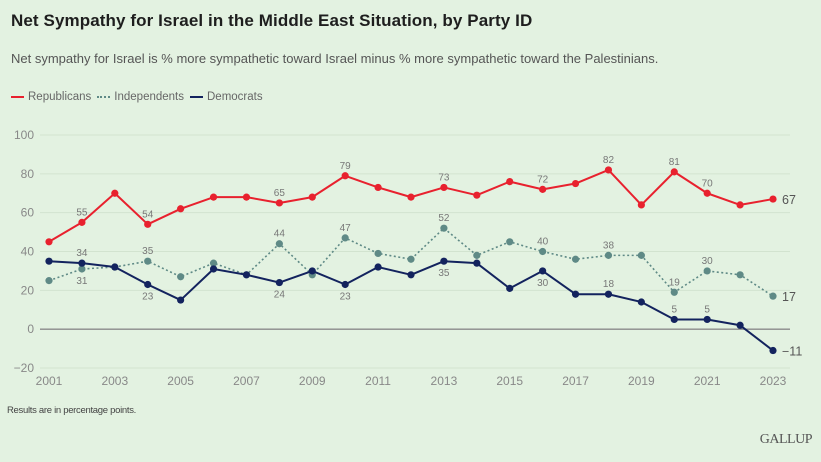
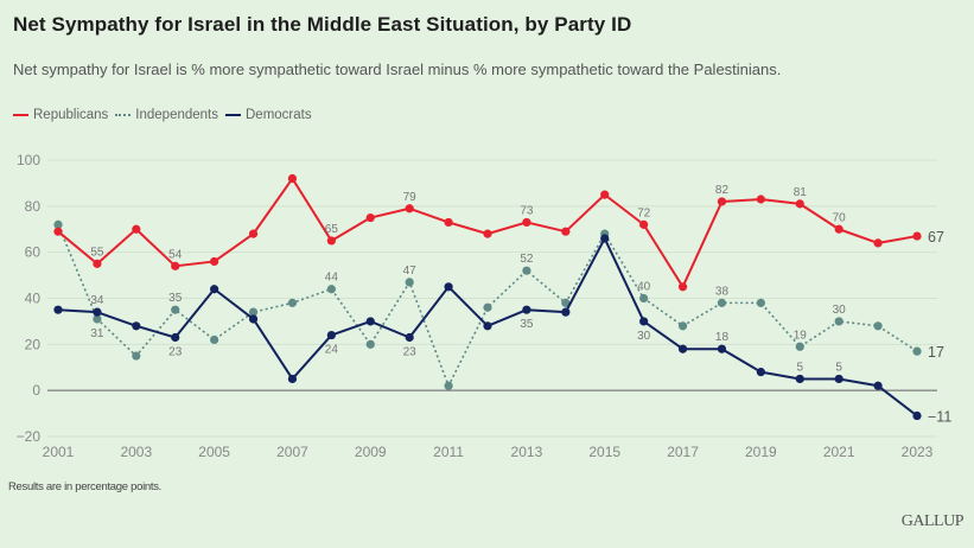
Republicans/2001: 45 -> 69
Independents/2001: 25 -> 72
Independents/2003: 32 -> 15
Democrats/2003: 32 -> 28
Republicans/2005: 62 -> 56
Independents/2005: 27 -> 22
Democrats/2005: 15 -> 44
Republicans/2007: 68 -> 92
Independents/2007: 28 -> 38
Democrats/2007: 28 -> 5
Republicans/2009: 68 -> 75
Independents/2009: 28 -> 20
Independents/2011: 39 -> 2
Democrats/2011: 32 -> 45
Republicans/2015: 76 -> 85
Independents/2015: 45 -> 68
Democrats/2015: 21 -> 66
Republicans/2017: 75 -> 45
Independents/2017: 36 -> 28
Republicans/2019: 64 -> 83
Democrats/2019: 14 -> 8
